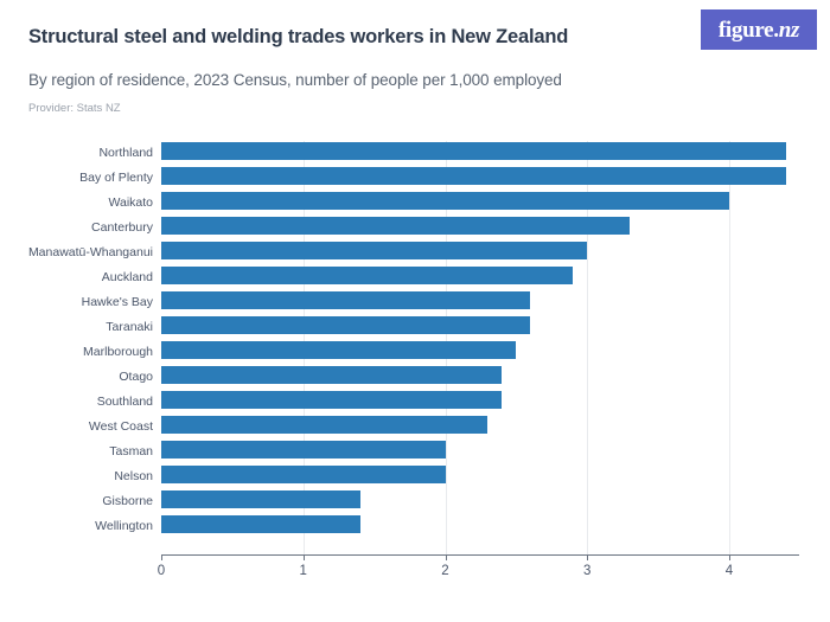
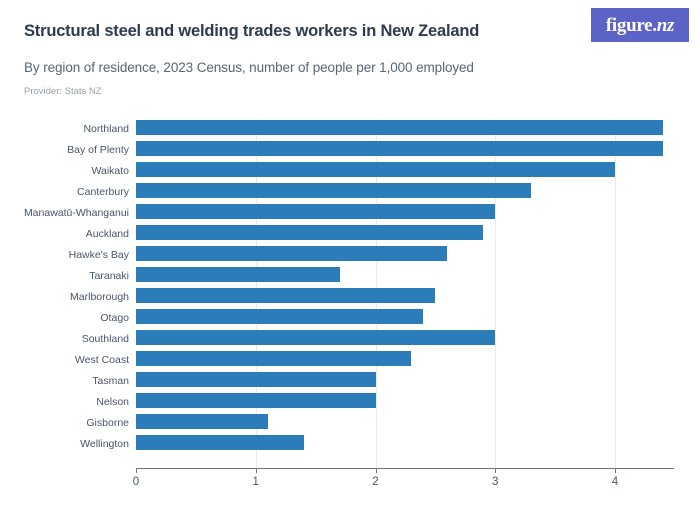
Taranaki: 2.6 -> 1.7
Southland: 2.4 -> 3.0
Gisborne: 1.4 -> 1.1
